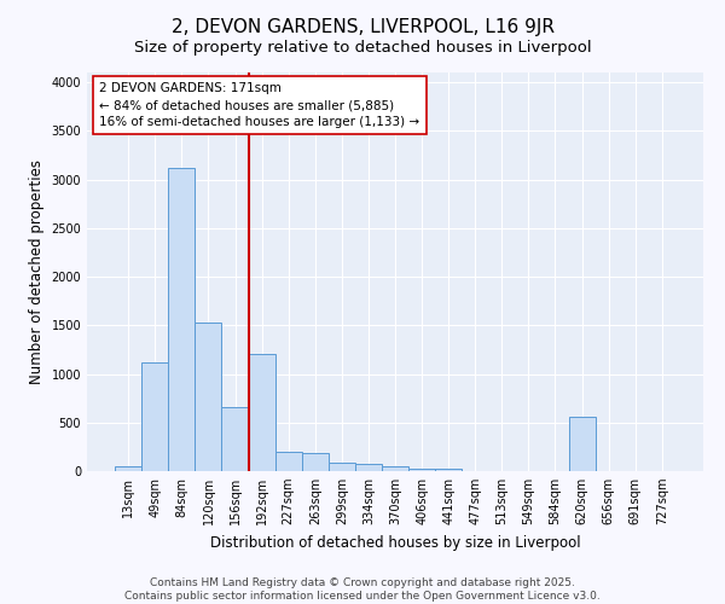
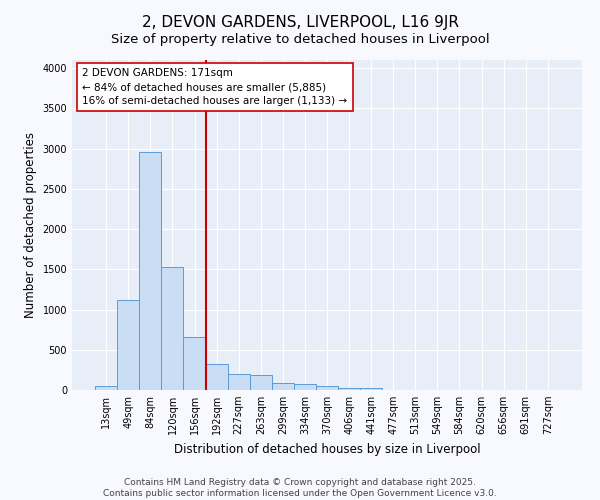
84sqm: 3120 -> 2960
192sqm: 1200 -> 320
620sqm: 560 -> 0
